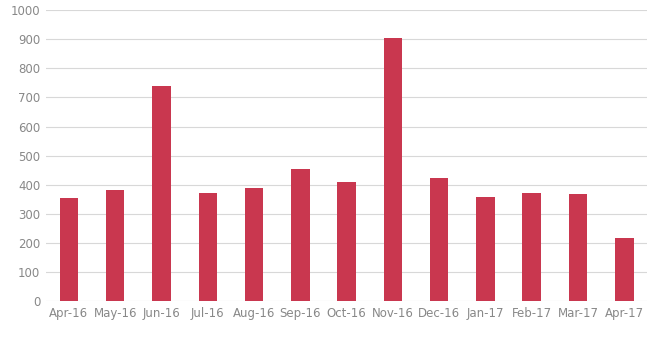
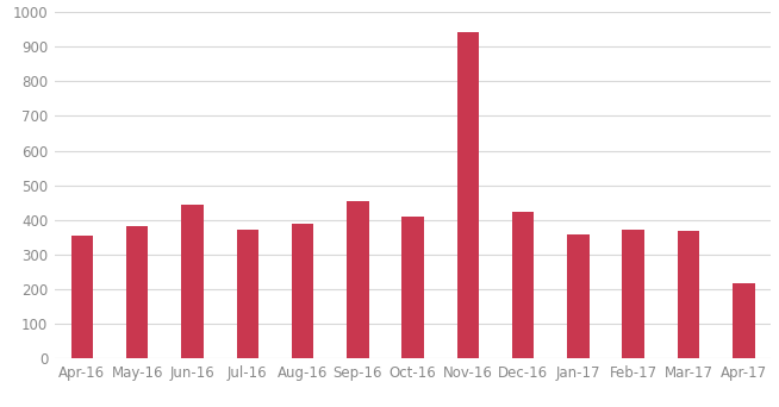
Jun-16: 740 -> 445
Nov-16: 905 -> 942
